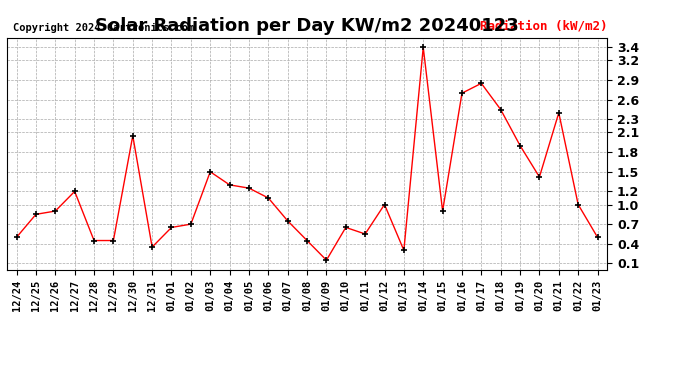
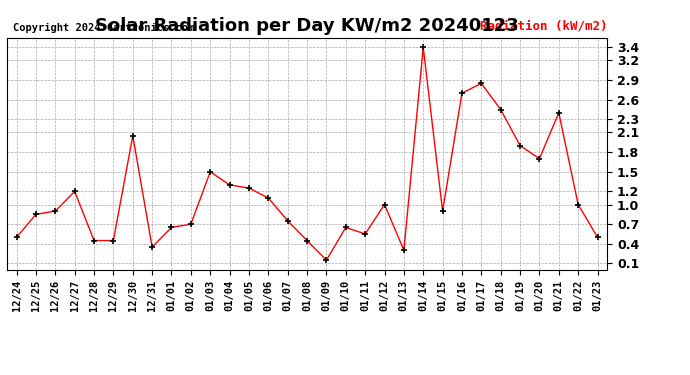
01/20: 1.42 -> 1.70
